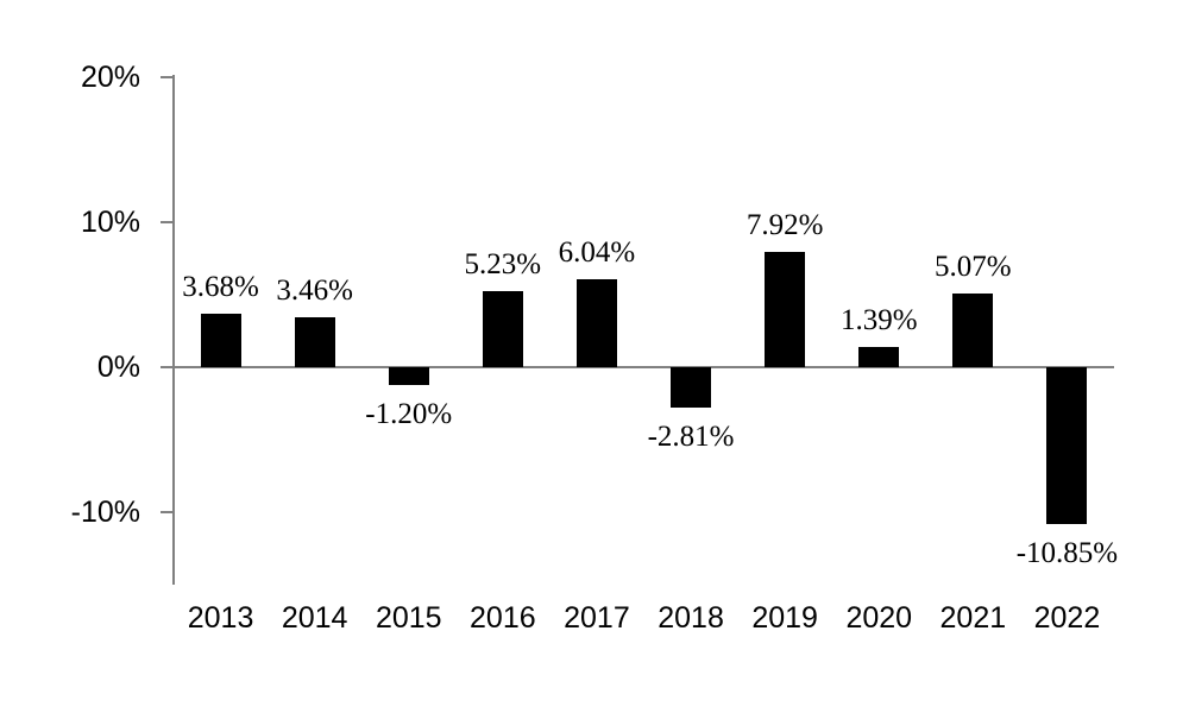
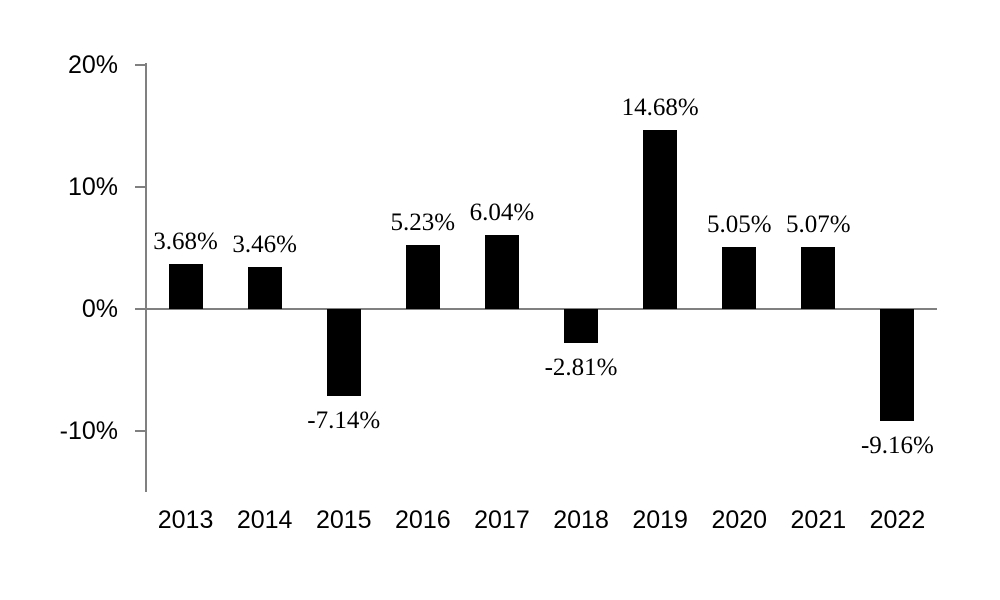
2015: -1.20% -> -7.14%
2019: 7.92% -> 14.68%
2020: 1.39% -> 5.05%
2022: -10.85% -> -9.16%
